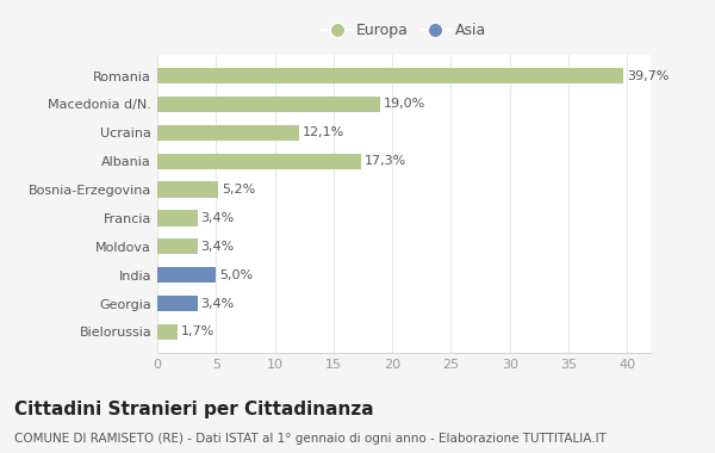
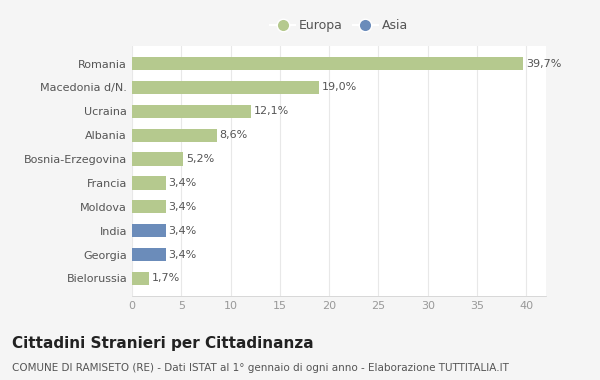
Albania: 17,3% -> 8,6%
India: 5,0% -> 3,4%
